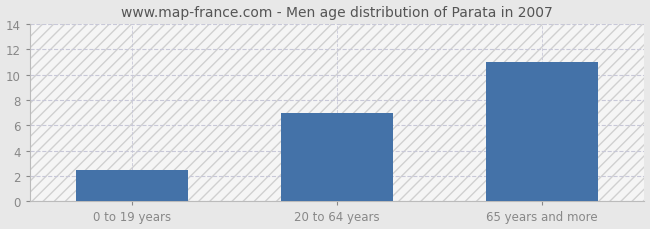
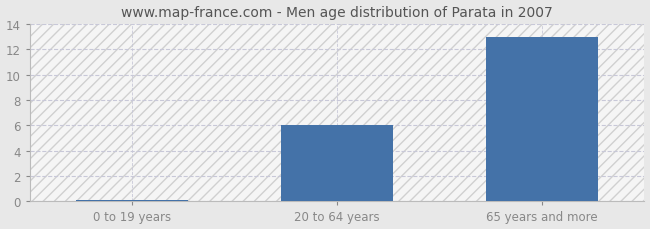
0 to 19 years: 2.5 -> 0.1
20 to 64 years: 7.0 -> 6.0
65 years and more: 11.0 -> 13.0
